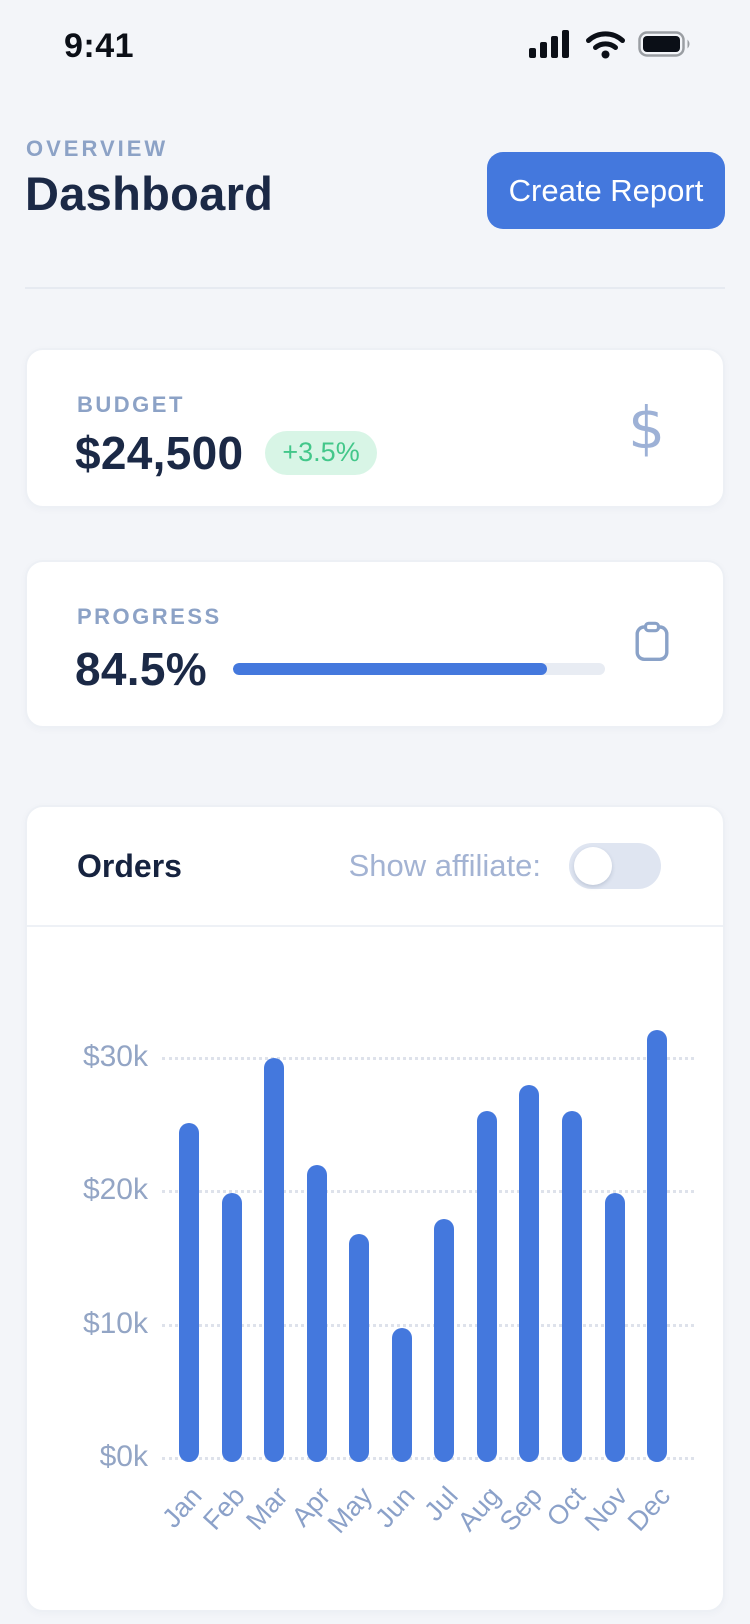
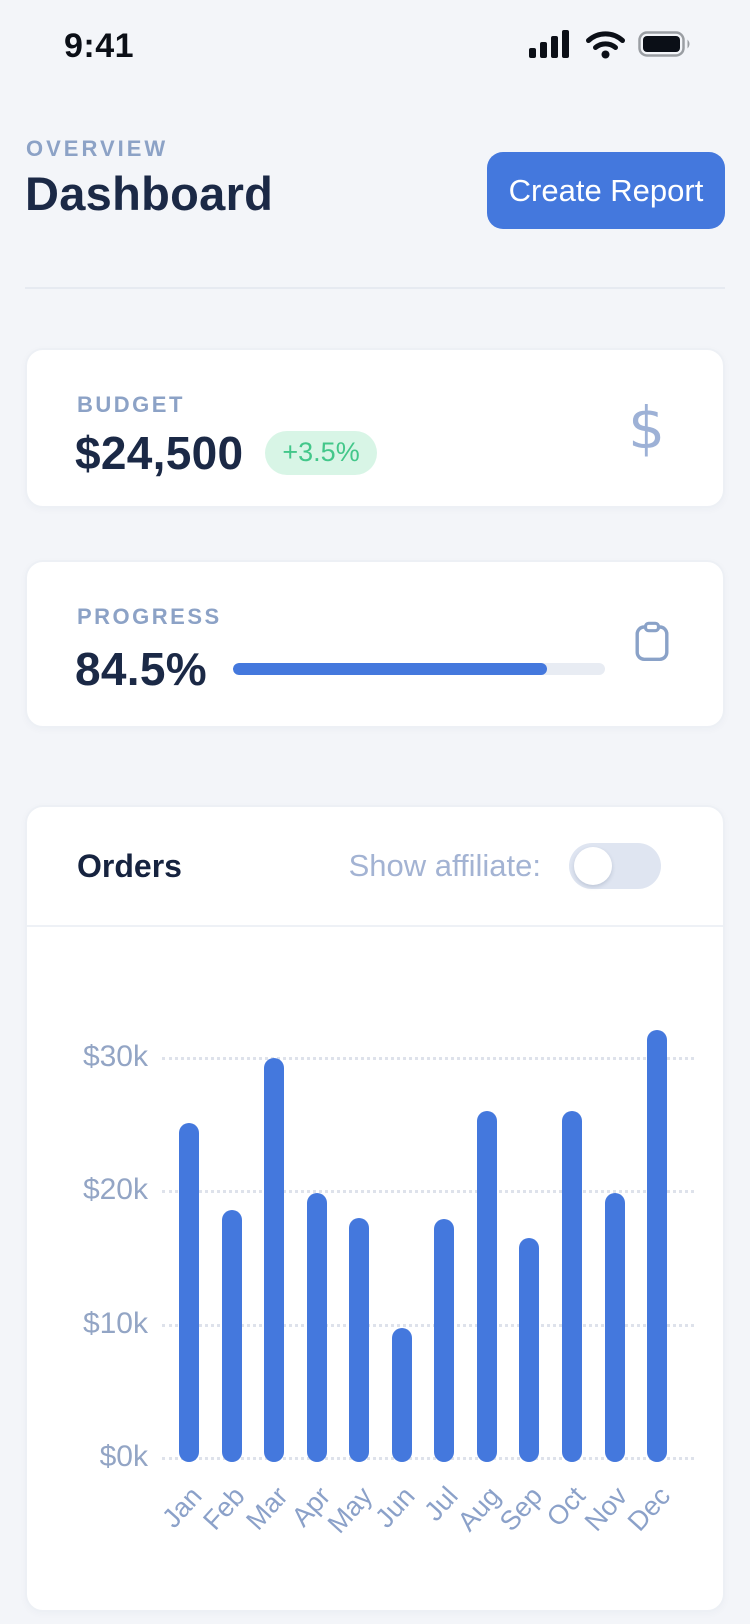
Feb: $19.8k -> $18.5k
Apr: $21.9k -> $19.8k
May: $16.7k -> $17.9k
Sep: $27.9k -> $16.4k
